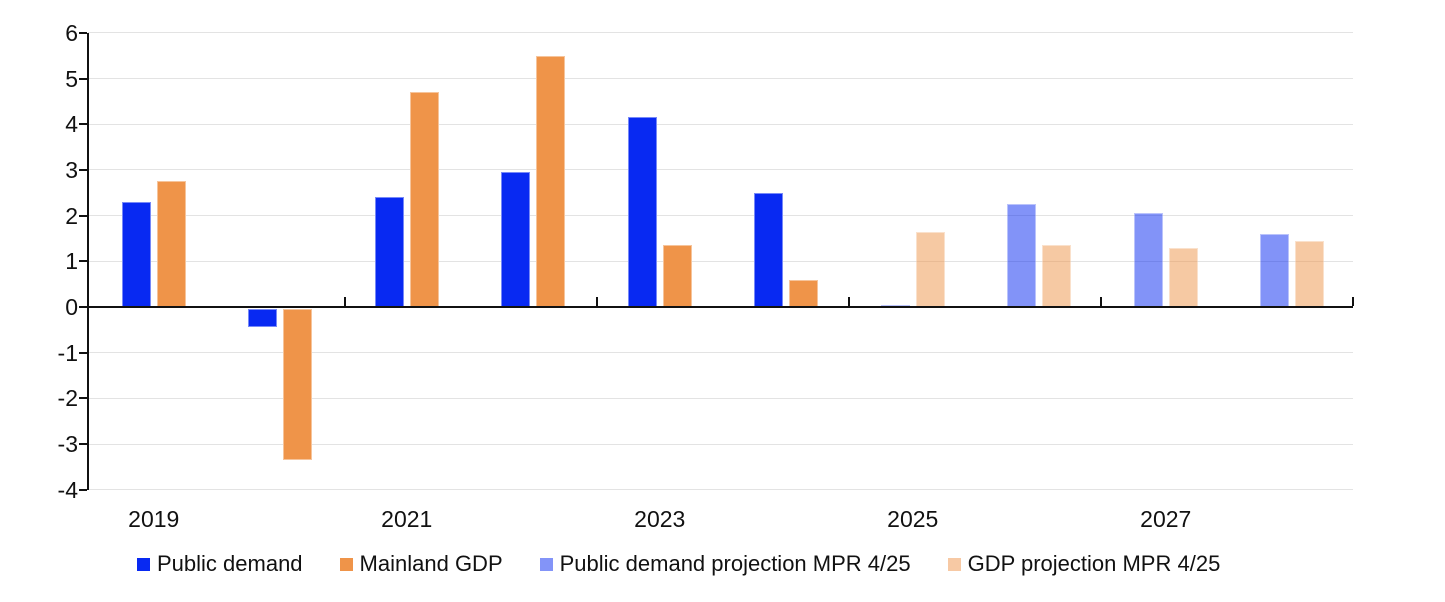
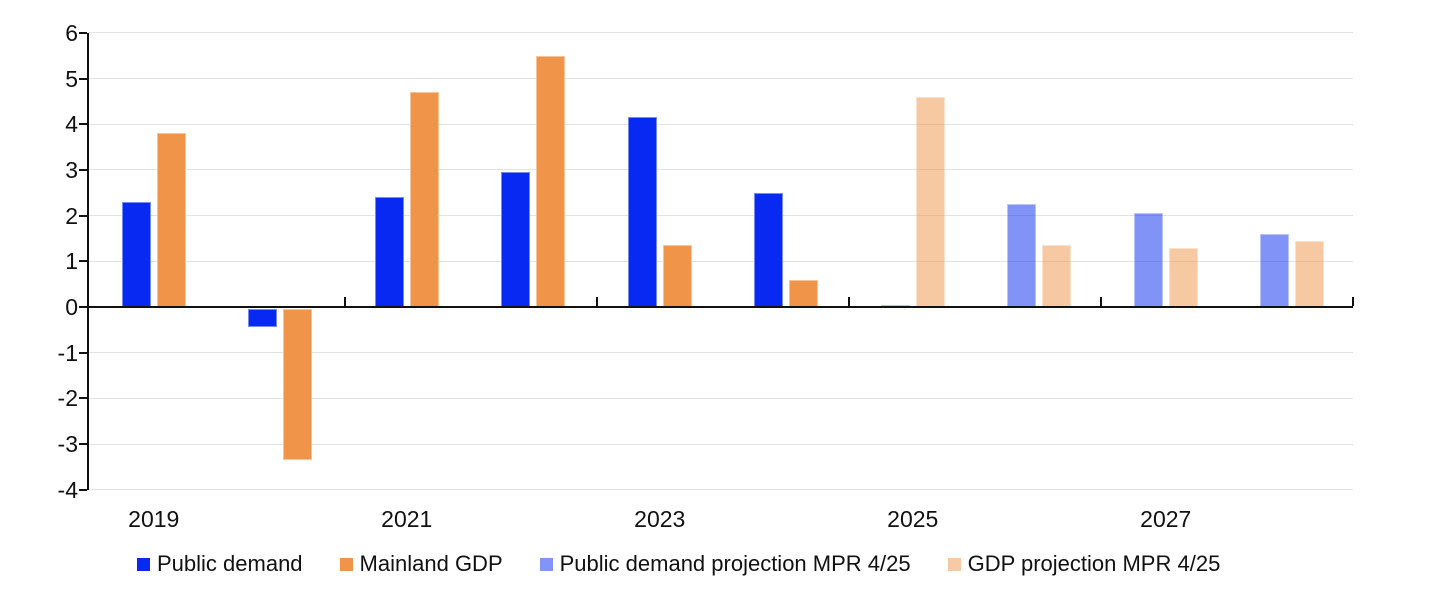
Mainland GDP/2019: 2.8 -> 3.8
GDP projection MPR 4/25/2025: 1.6 -> 4.6
